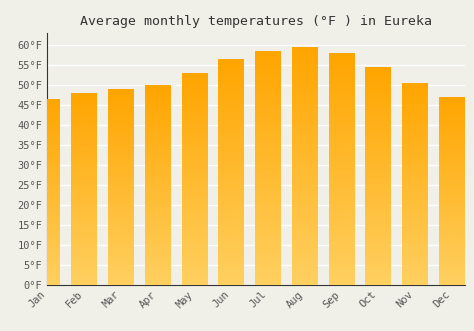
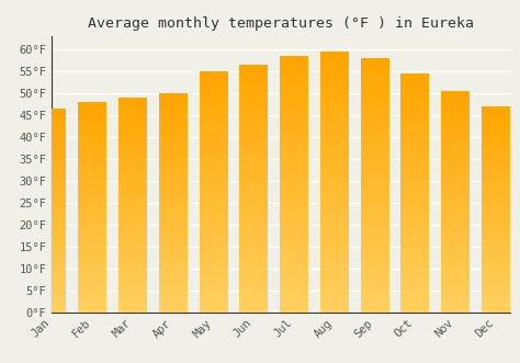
May: 53.0°F -> 55.0°F
